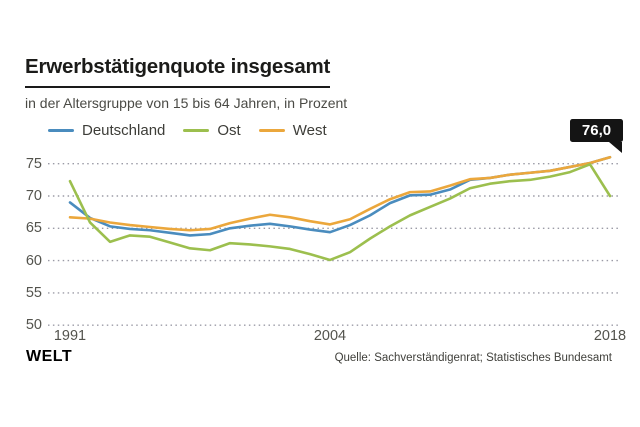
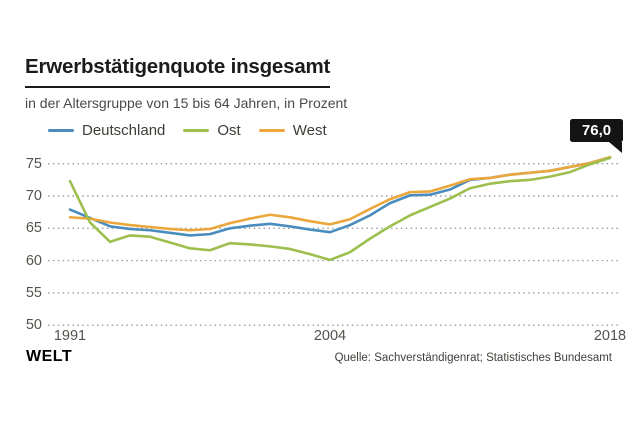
Deutschland/1991: 69 -> 68
Ost/2018: 70 -> 76
